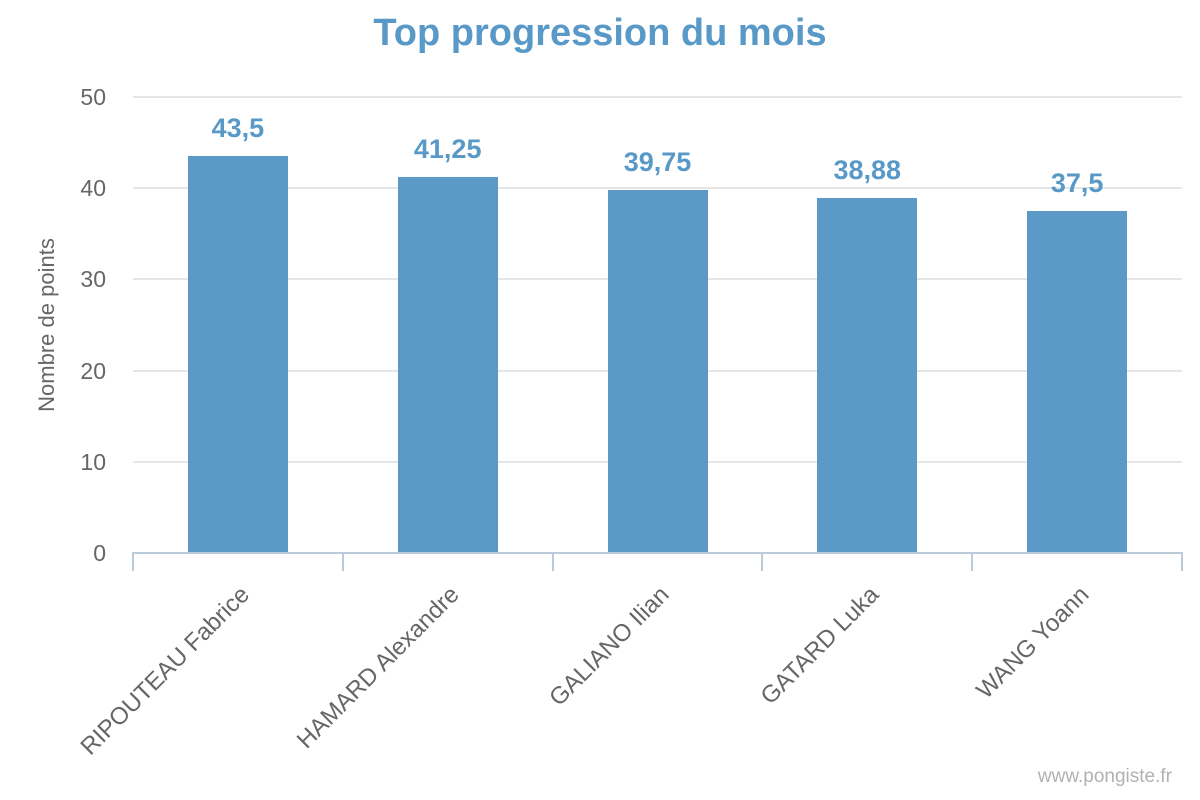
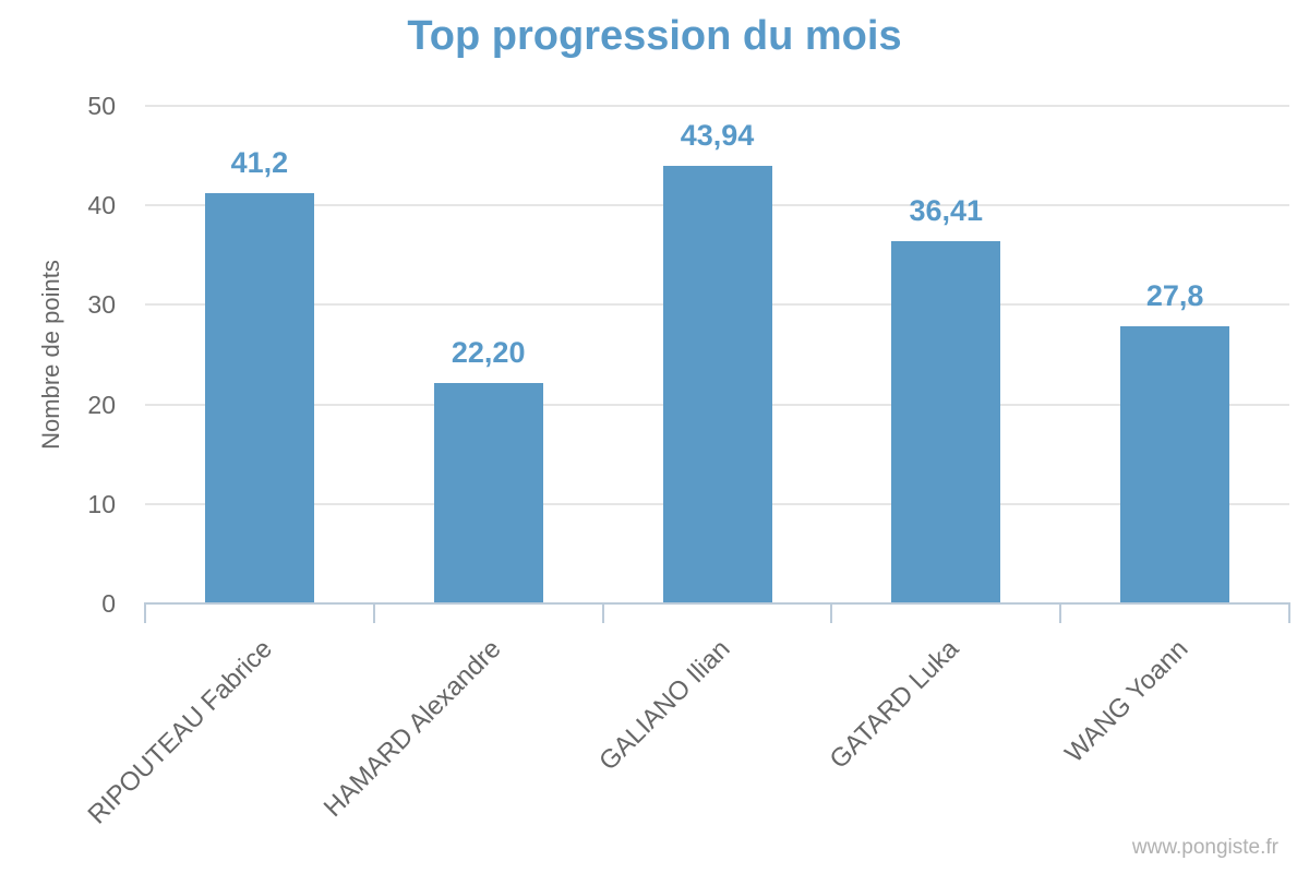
RIPOUTEAU Fabrice: 43,5 -> 41,2
HAMARD Alexandre: 41,25 -> 22,20
GALIANO Ilian: 39,75 -> 43,94
GATARD Luka: 38,88 -> 36,41
WANG Yoann: 37,5 -> 27,8
